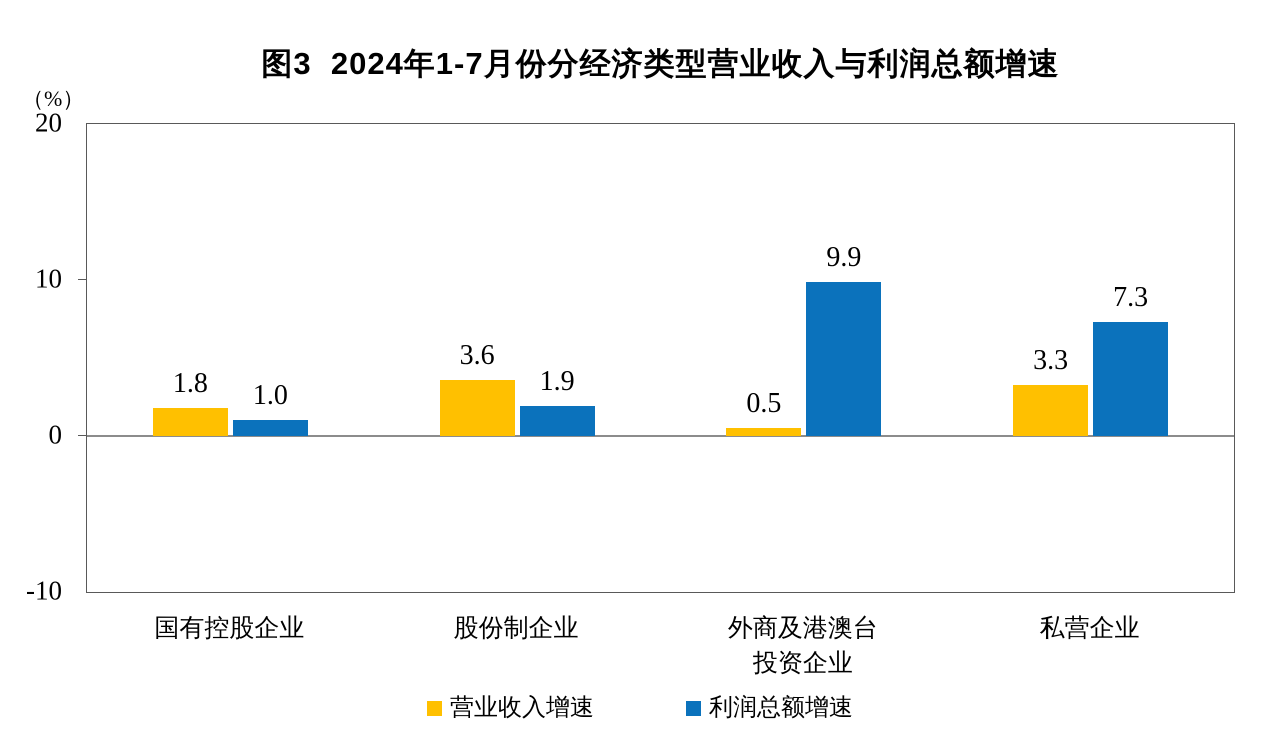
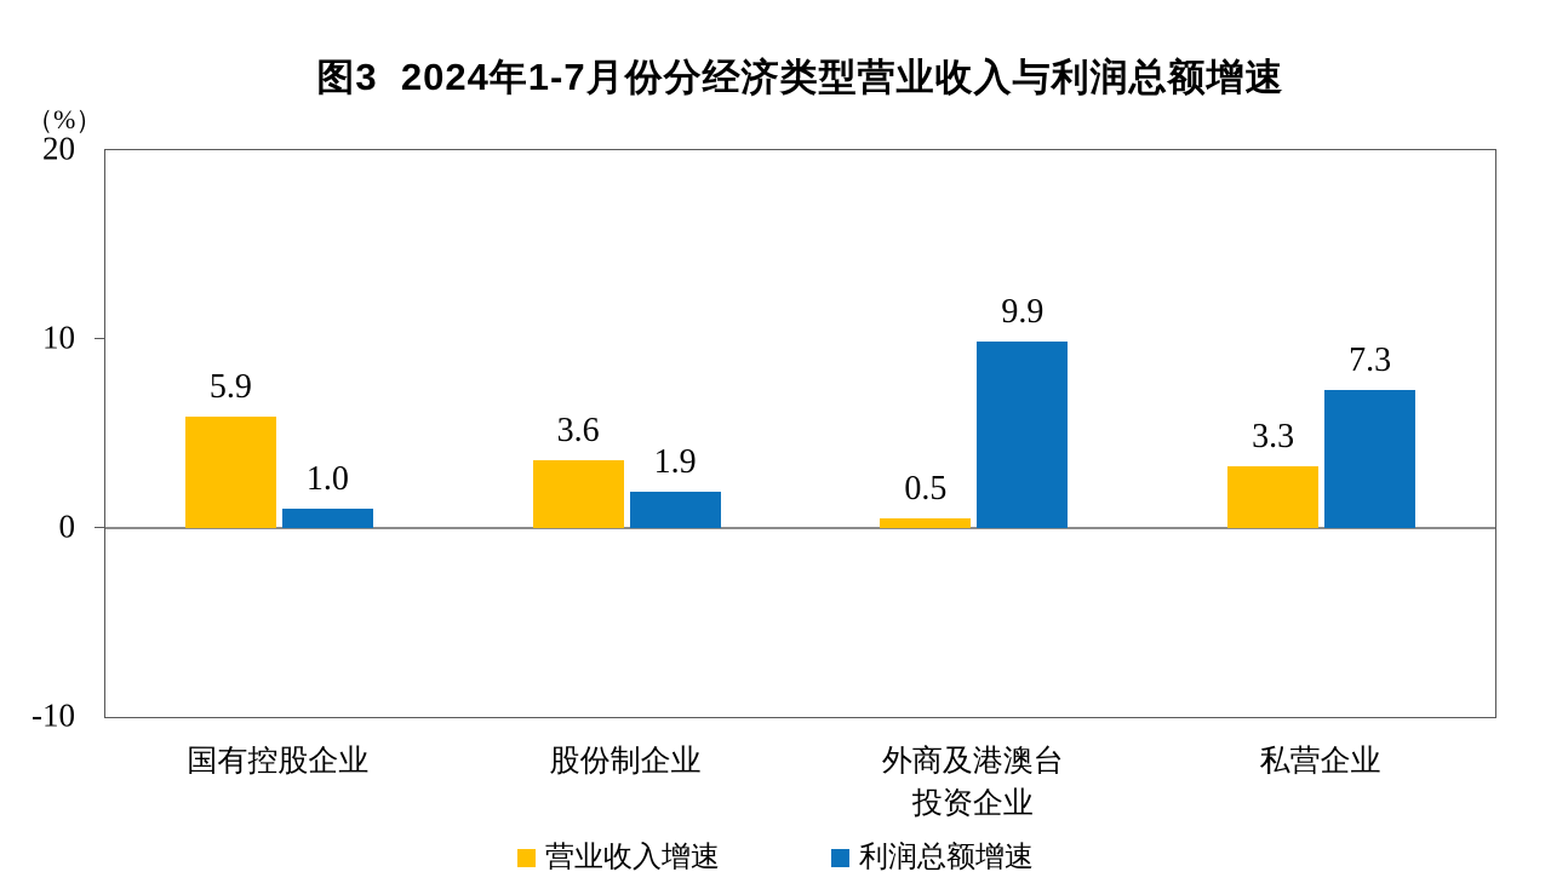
营业收入增速/国有控股企业: 1.8 -> 5.9
